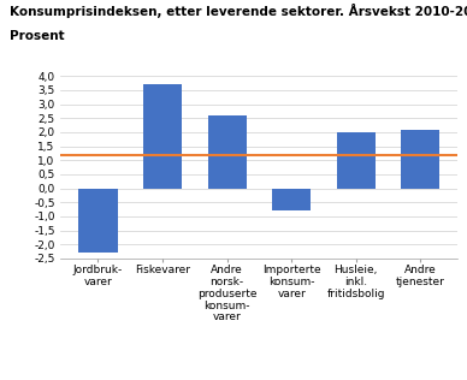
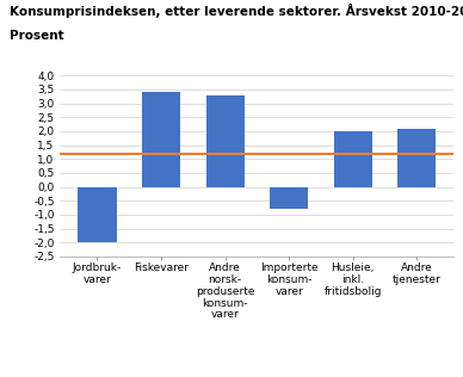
Jordbruk- varer: -2,3 -> -2,0
Fiskevarer: 3,7 -> 3,4
Andre norsk- produserte konsum- varer: 2,6 -> 3,3
